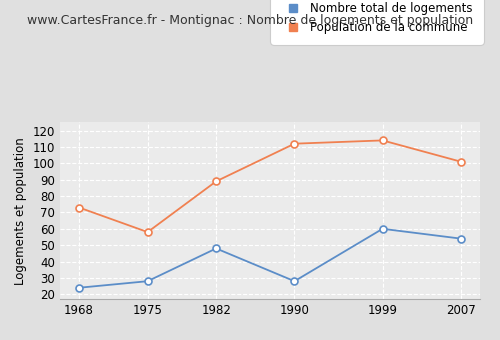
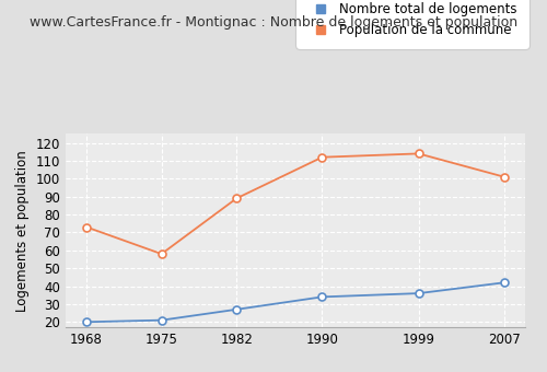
Nombre total de logements/1968: 24 -> 20
Nombre total de logements/1975: 28 -> 21
Nombre total de logements/1982: 48 -> 27
Nombre total de logements/1990: 28 -> 34
Nombre total de logements/1999: 60 -> 36
Nombre total de logements/2007: 54 -> 42
